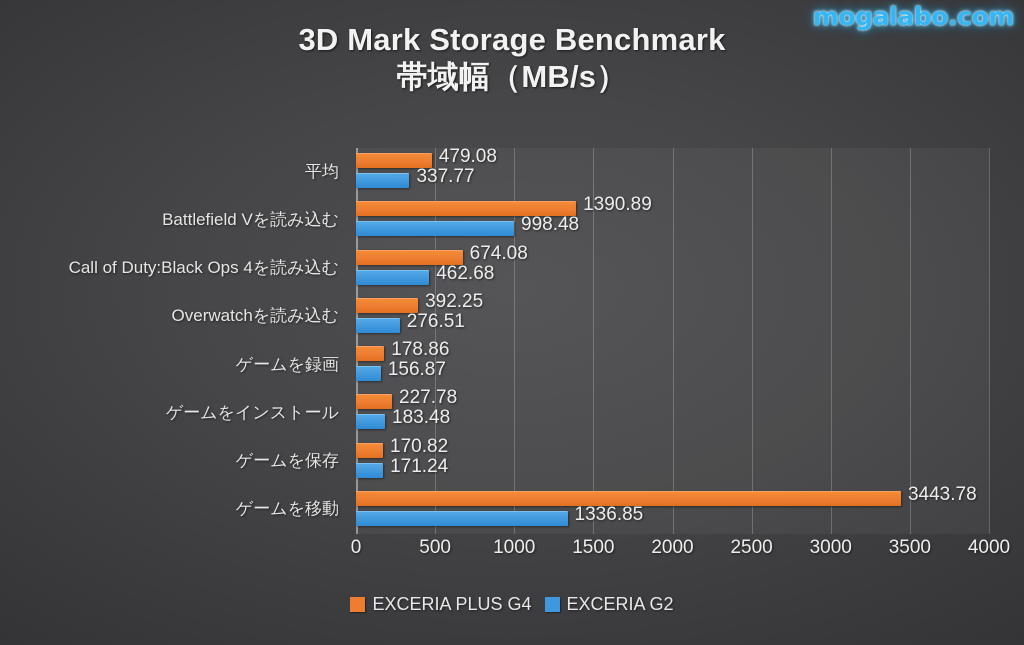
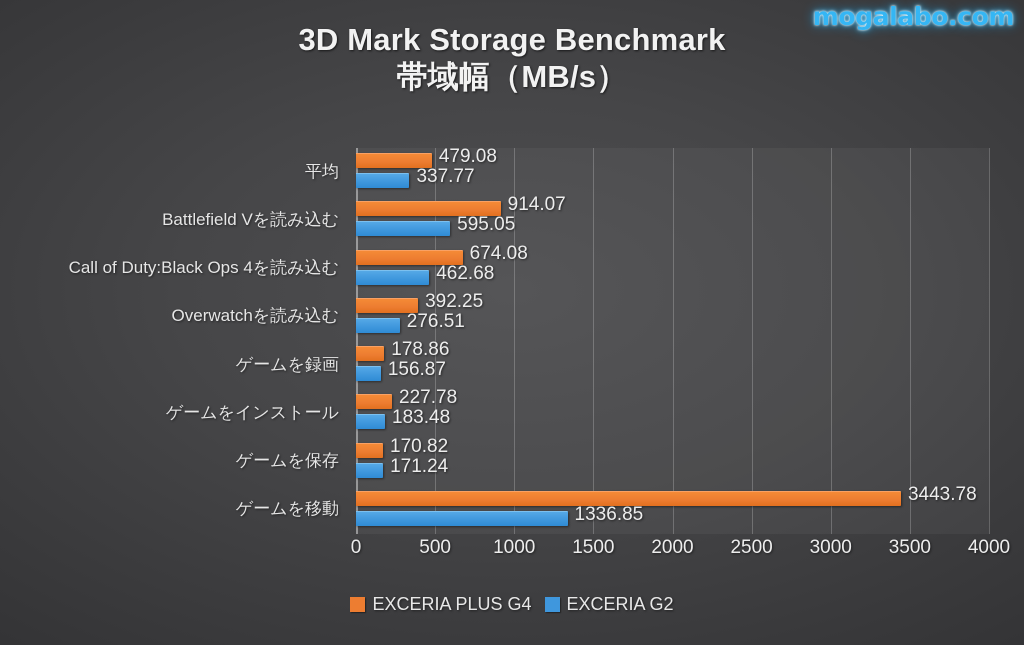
EXCERIA PLUS G4/Battlefield Vを読み込む: 1390.89 -> 914.07
EXCERIA G2/Battlefield Vを読み込む: 998.48 -> 595.05
